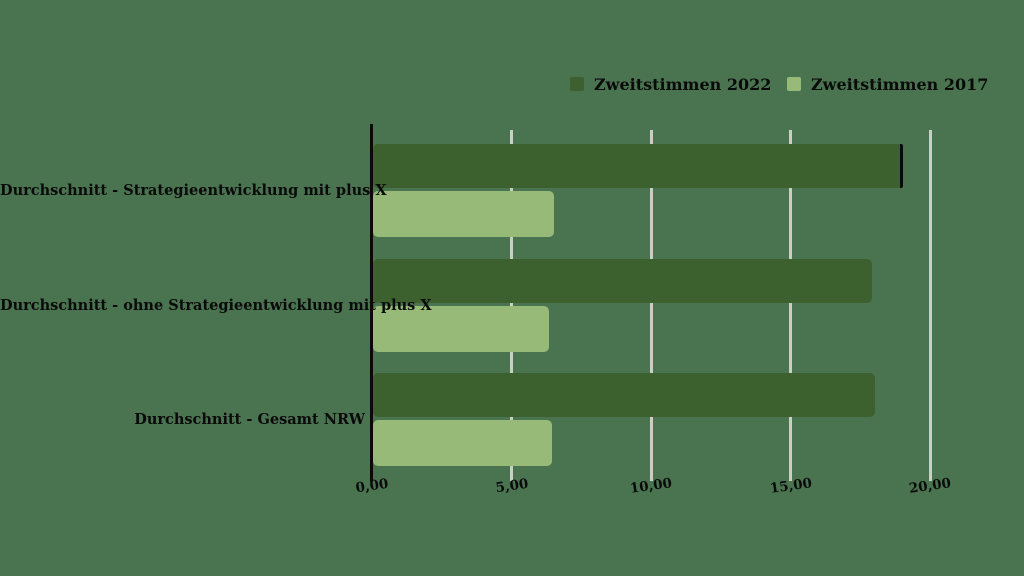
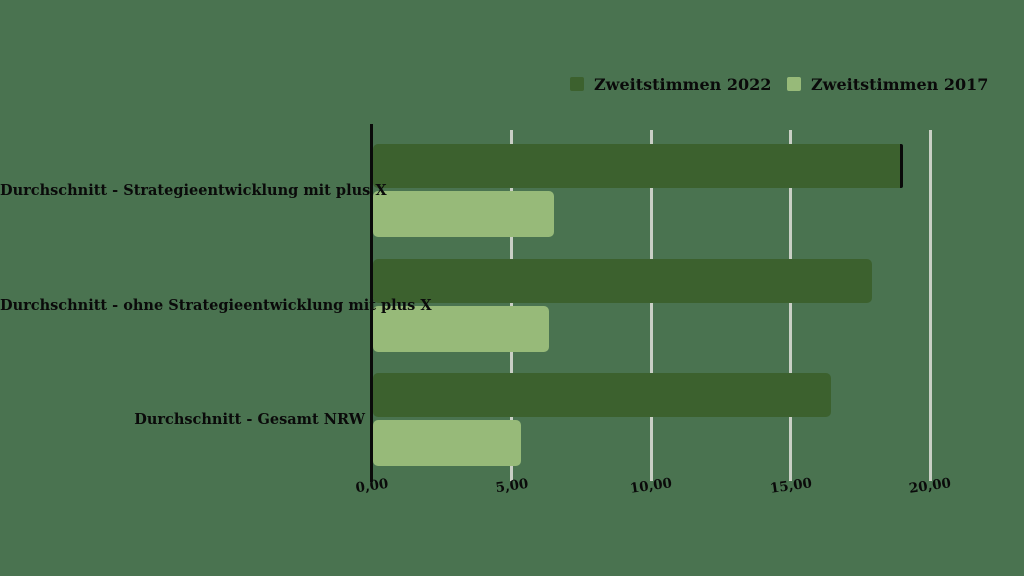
Zweitstimmen 2022/Durchschnitt - Gesamt NRW: 18,0 -> 16,4
Zweitstimmen 2017/Durchschnitt - Gesamt NRW: 6,4 -> 5,3
